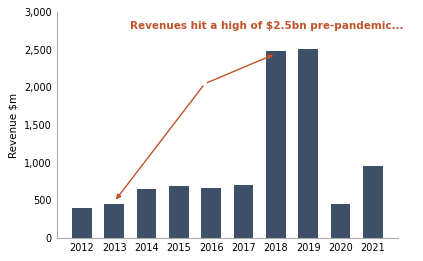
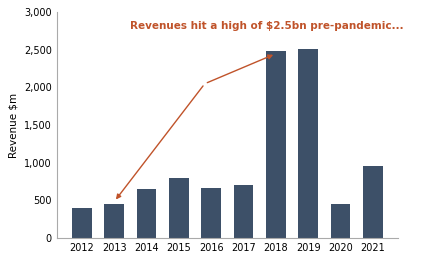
2015: 680 -> 800
